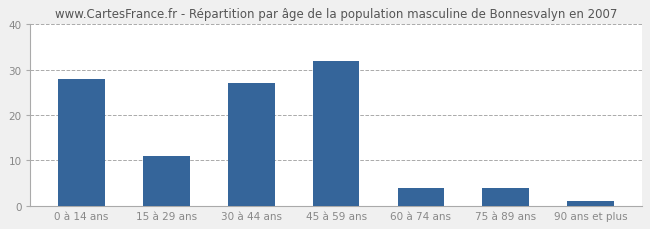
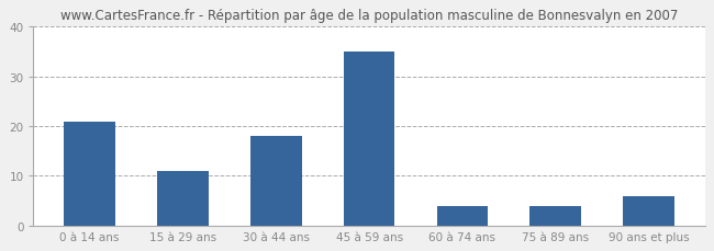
0 à 14 ans: 28 -> 21
30 à 44 ans: 27 -> 18
45 à 59 ans: 32 -> 35
90 ans et plus: 1 -> 6
